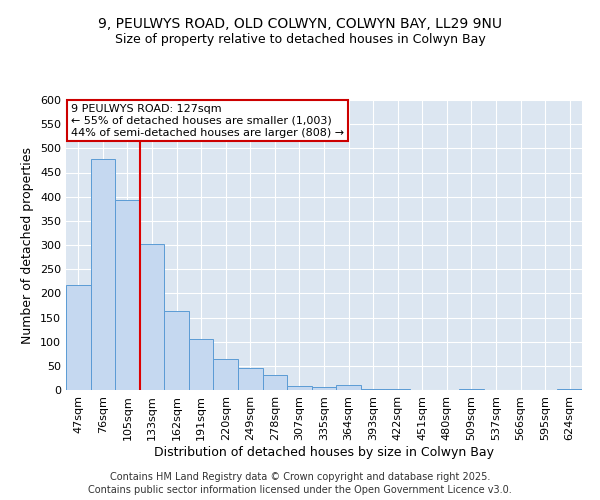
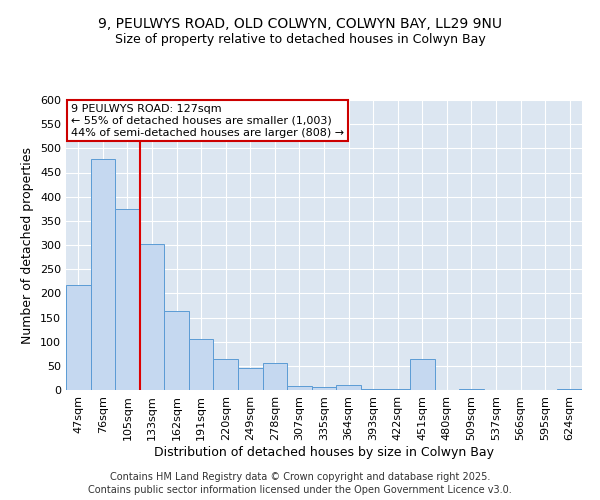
105sqm: 393 -> 375
278sqm: 31 -> 55
451sqm: 1 -> 65
